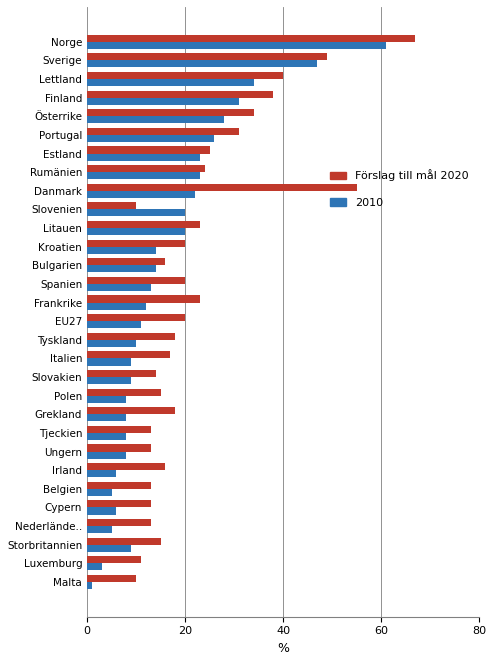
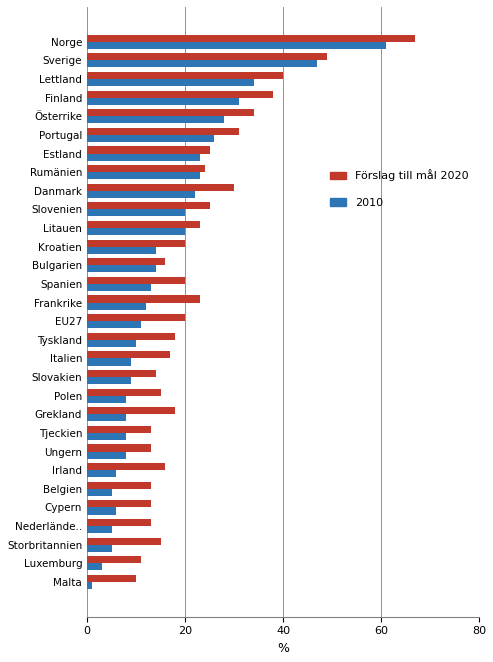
Förslag till mål 2020/Danmark: 55 -> 30
Förslag till mål 2020/Slovenien: 10 -> 25
2010/Storbritannien: 9 -> 5
